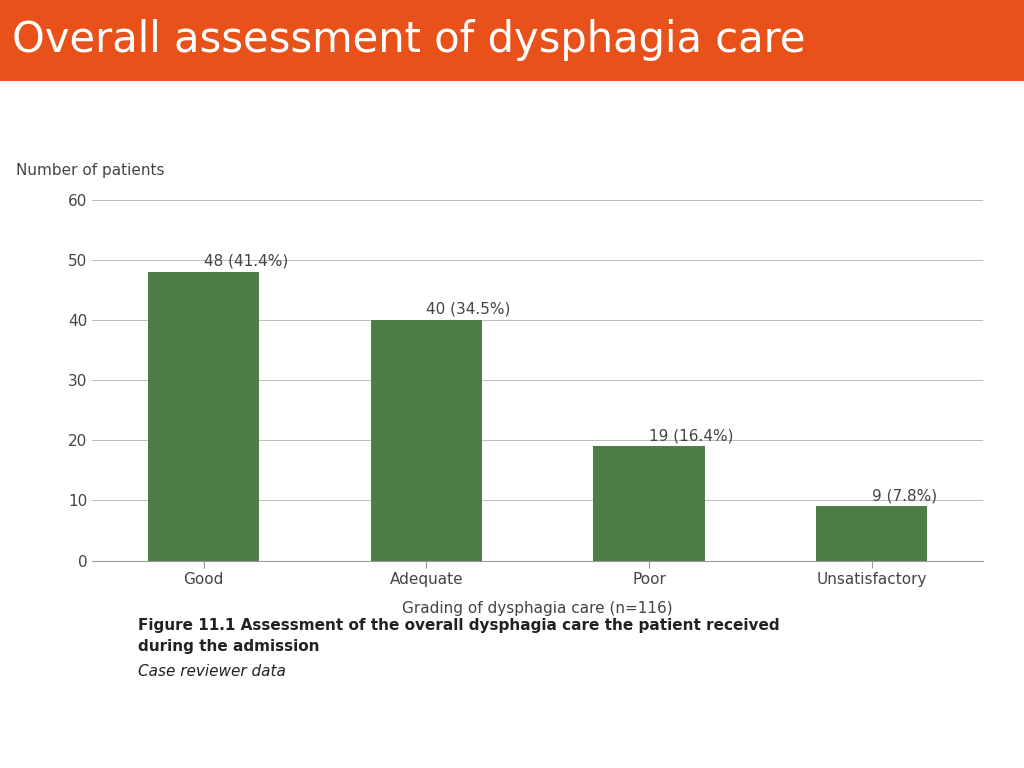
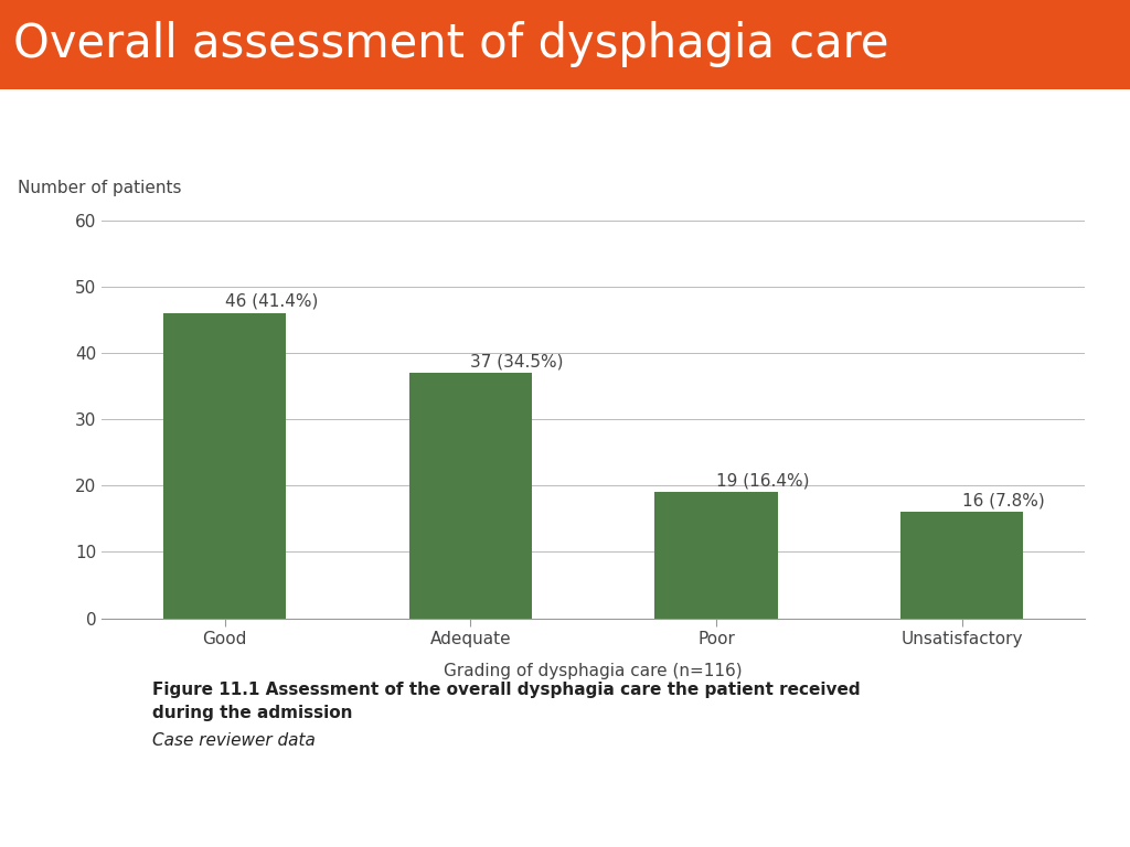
Good: 48 -> 46
Adequate: 40 -> 37
Unsatisfactory: 9 -> 16
